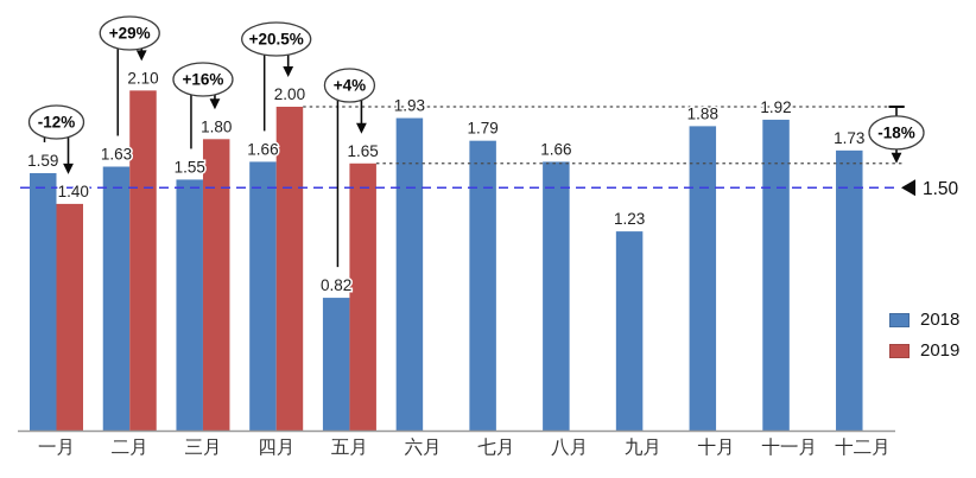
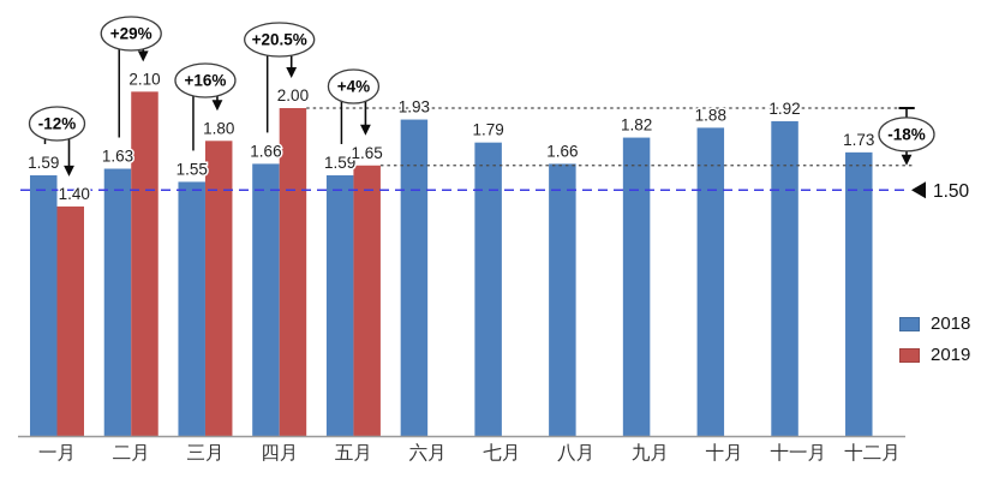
2018/五月: 0.82 -> 1.59
2018/九月: 1.23 -> 1.82
